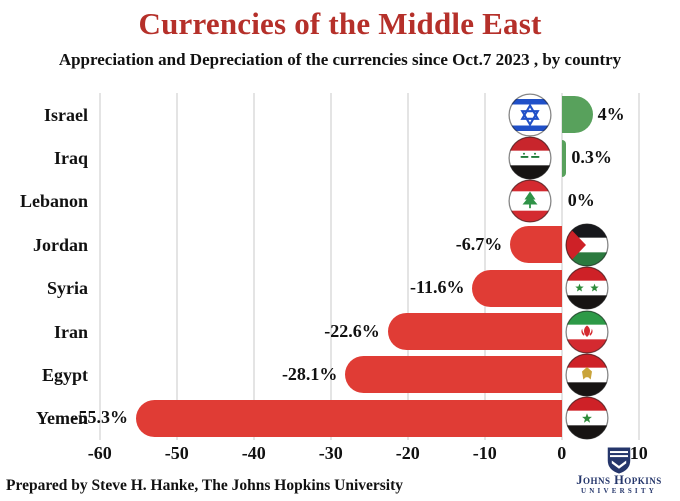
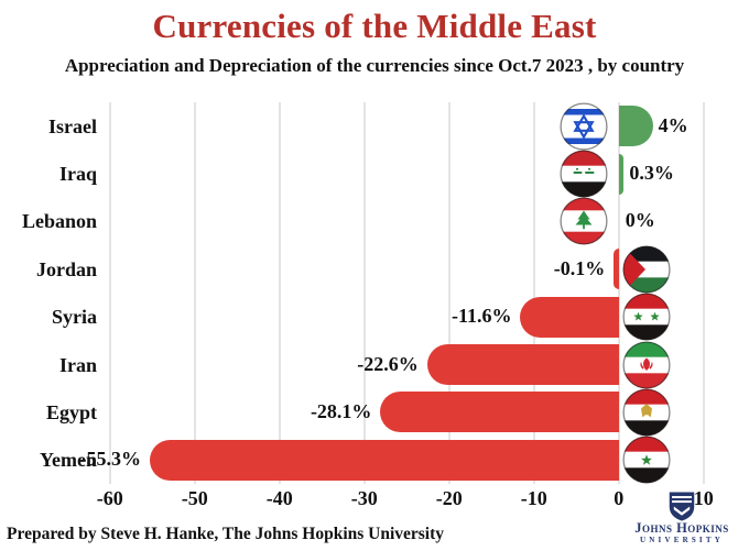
Jordan: -6.7% -> -0.1%
